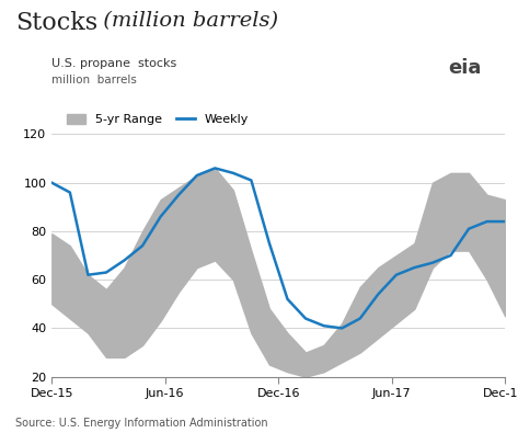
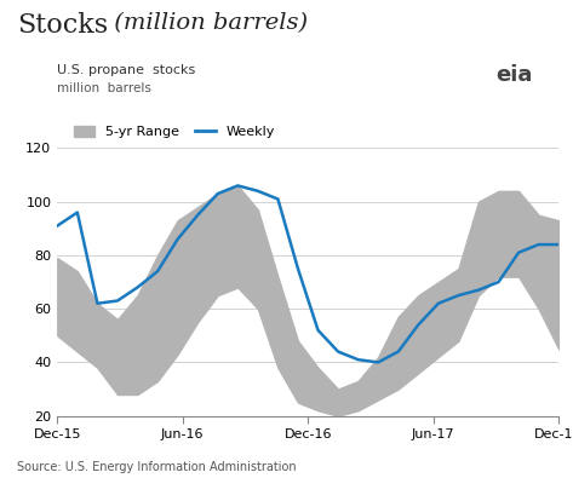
Weekly/Dec-15: 100 -> 91
